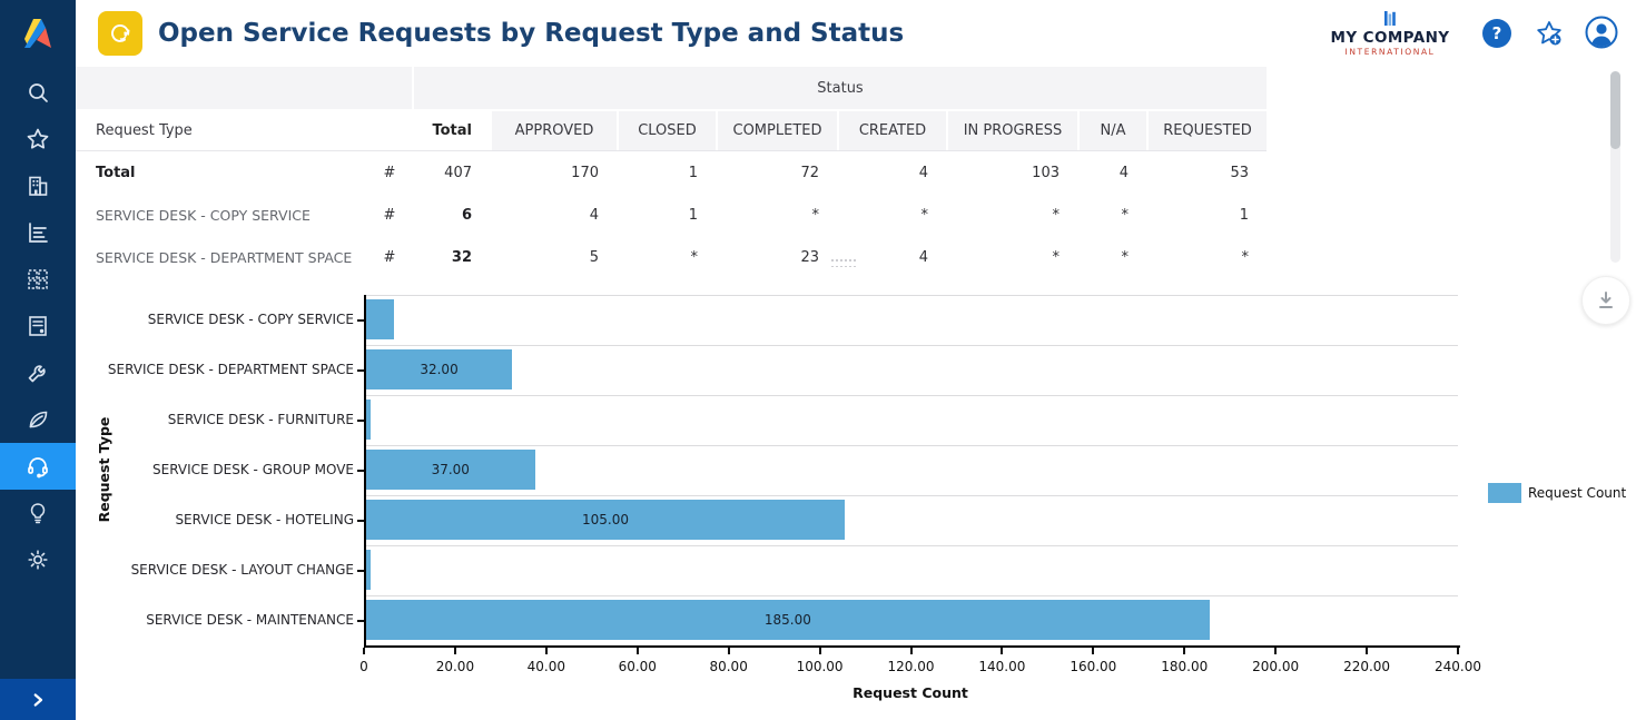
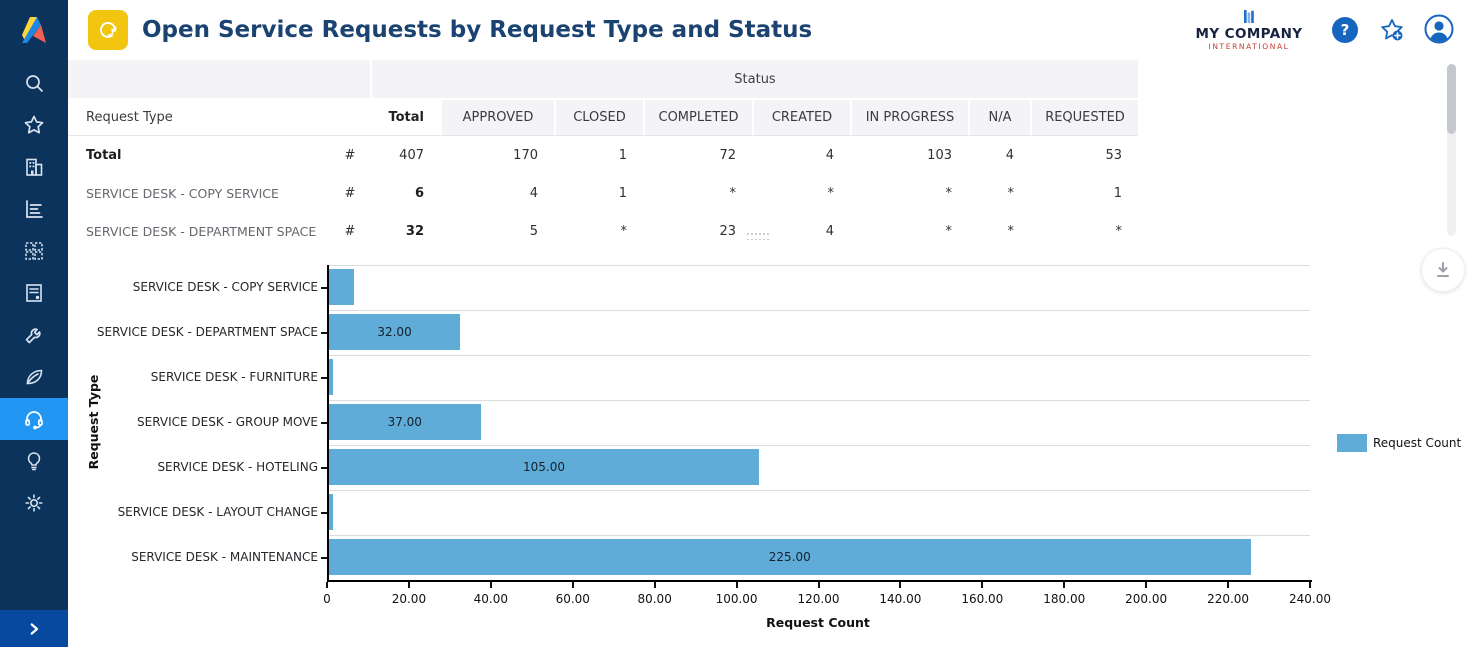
SERVICE DESK - MAINTENANCE: 185.00 -> 225.00
